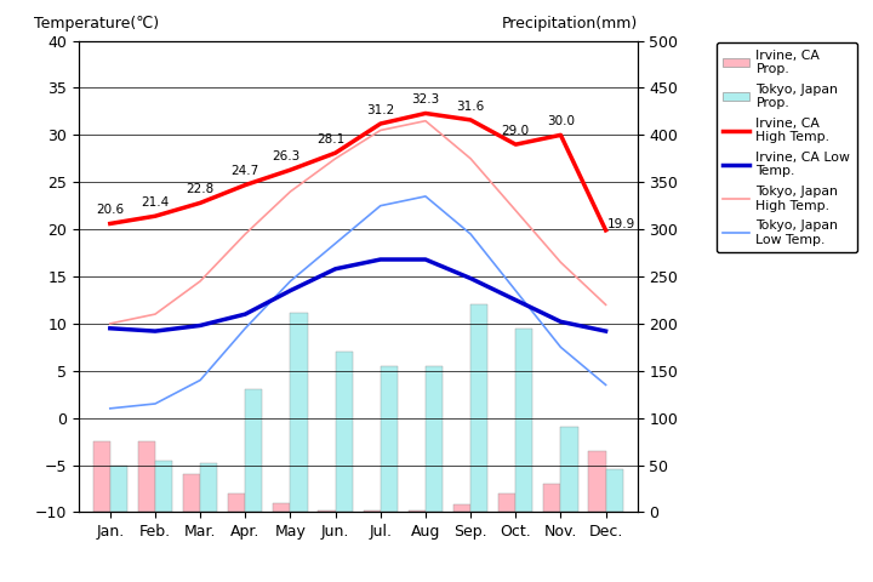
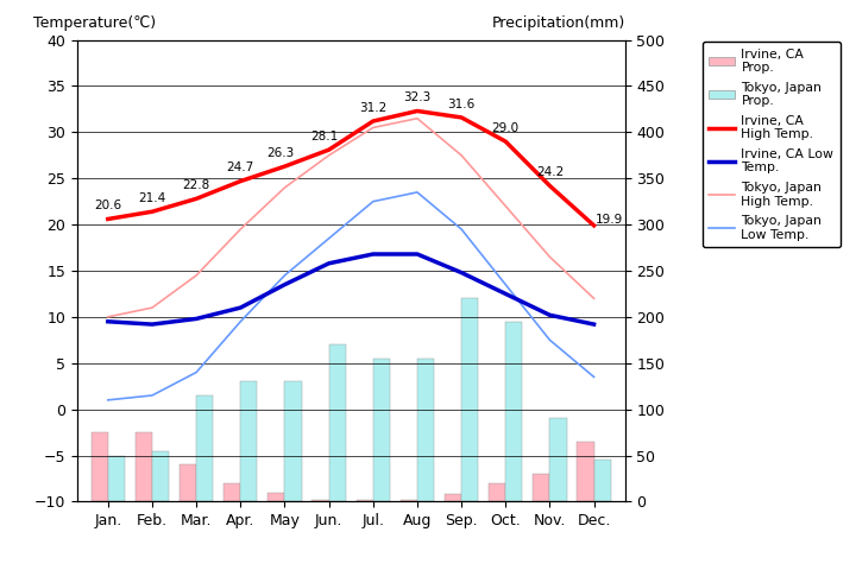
Tokyo, Japan Prop./Mar.: 52 -> 115
Tokyo, Japan Prop./May: 212 -> 130
Irvine, CA High Temp./Nov.: 30.0 -> 24.2
